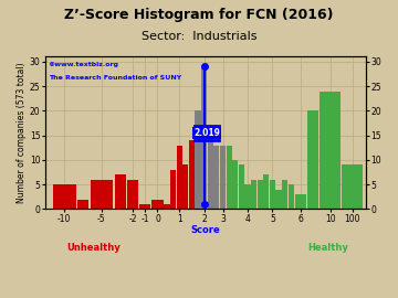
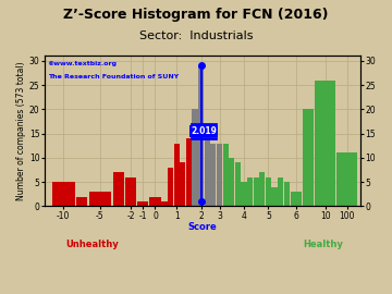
-5: 6 -> 3
10: 24 -> 26
100: 9 -> 11
